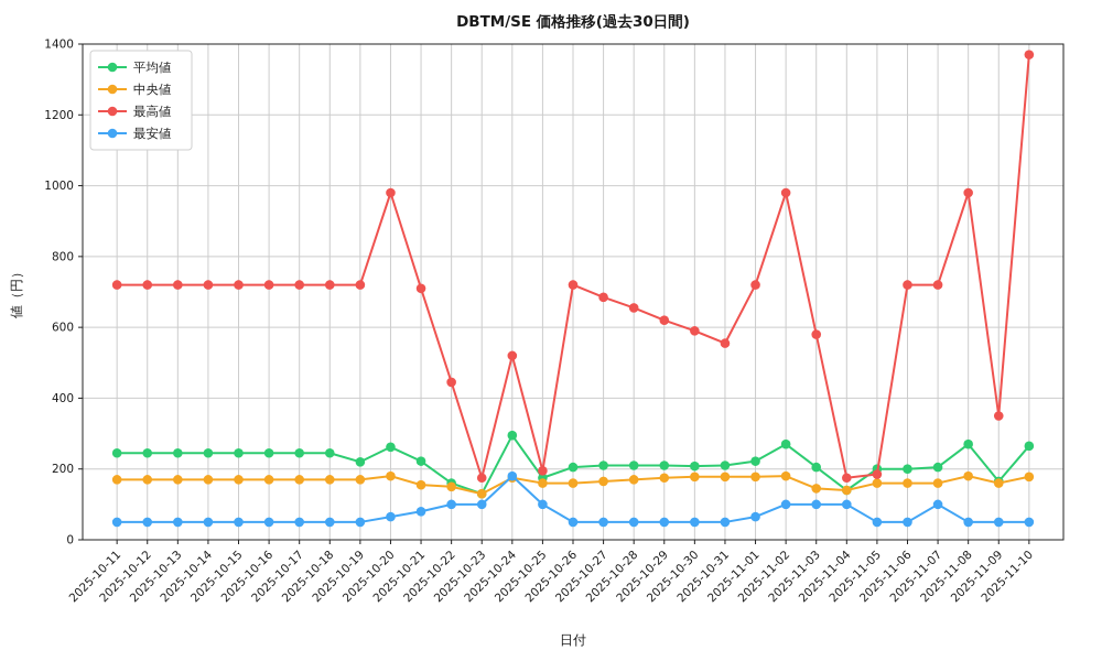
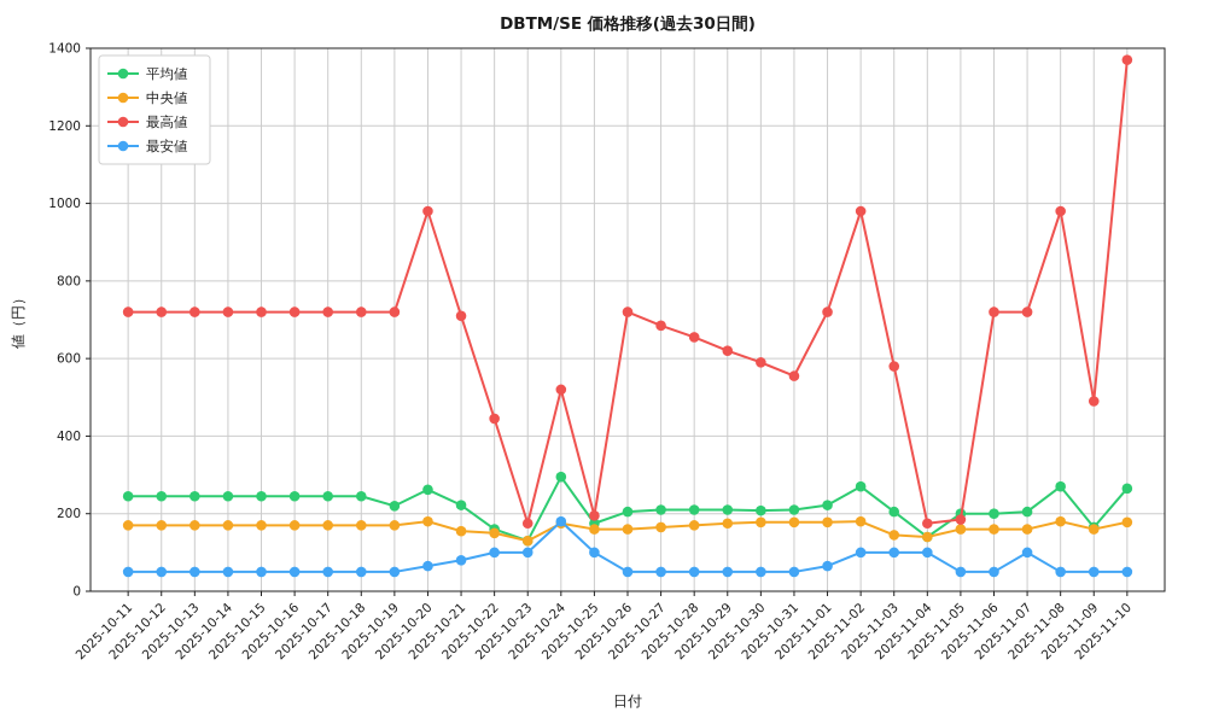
最高値/2025-11-09: 350 -> 490
